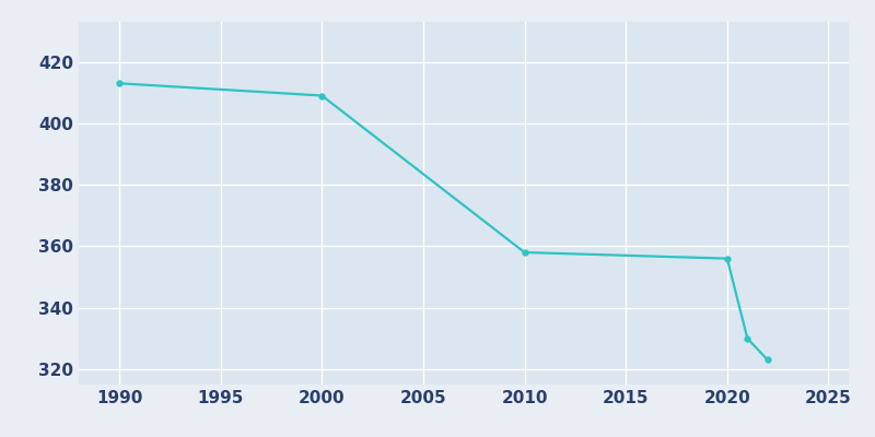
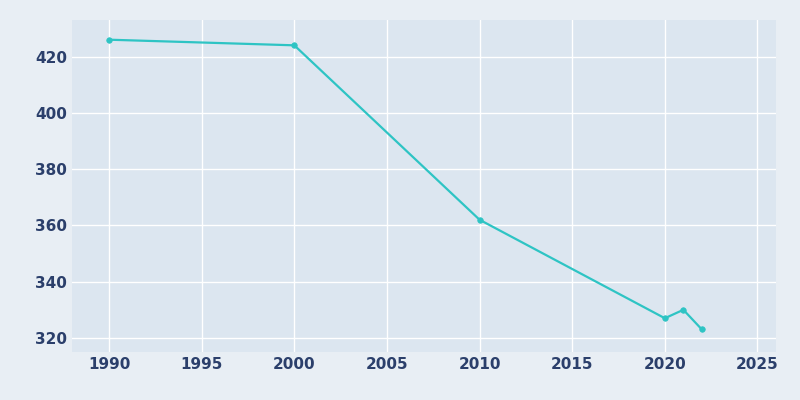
1990: 413 -> 426
2000: 409 -> 424
2010: 358 -> 362
2020: 356 -> 327
